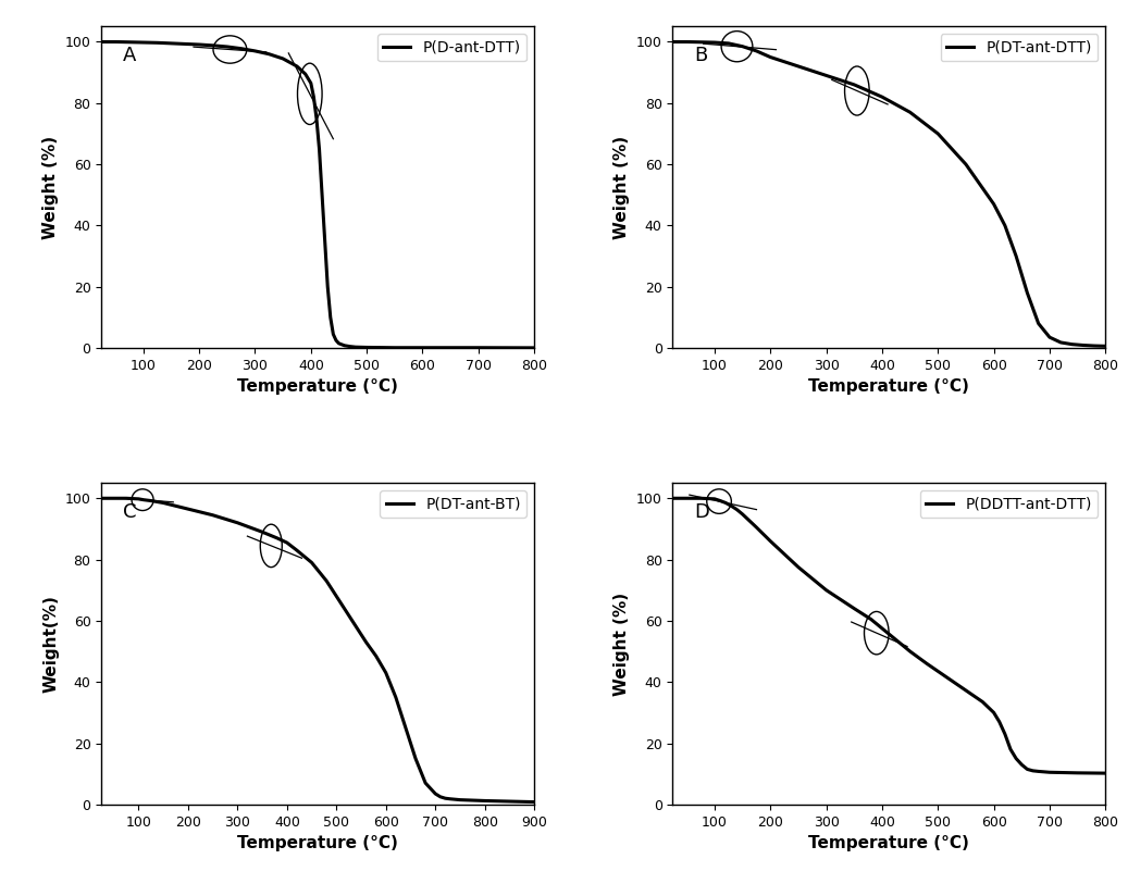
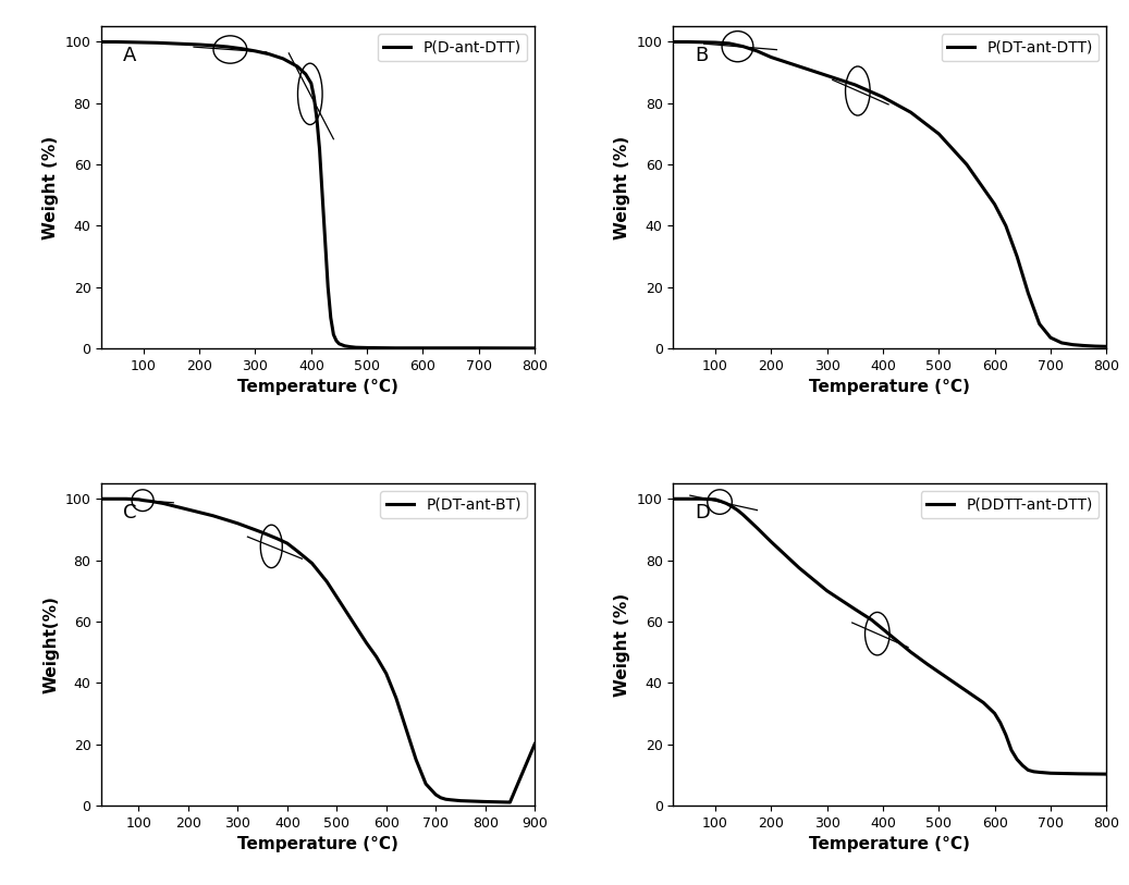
900: 0.8 -> 20.0
